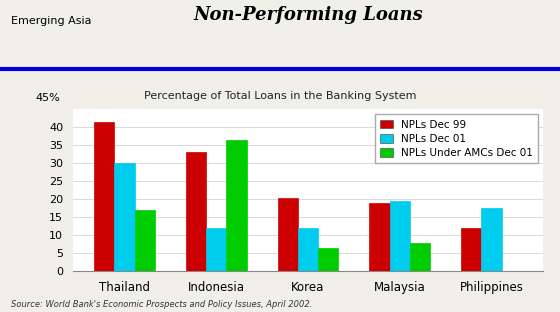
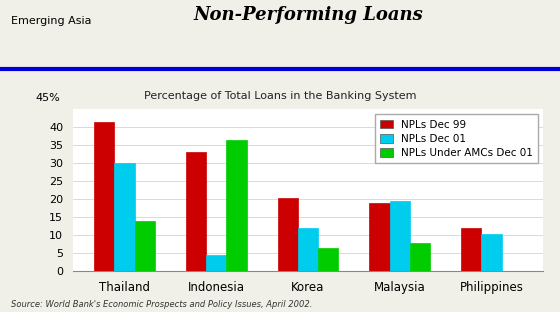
NPLs Under AMCs Dec 01/Thailand: 17.0 -> 14.0
NPLs Dec 01/Indonesia: 12.0 -> 4.5
NPLs Dec 01/Philippines: 17.5 -> 10.5
